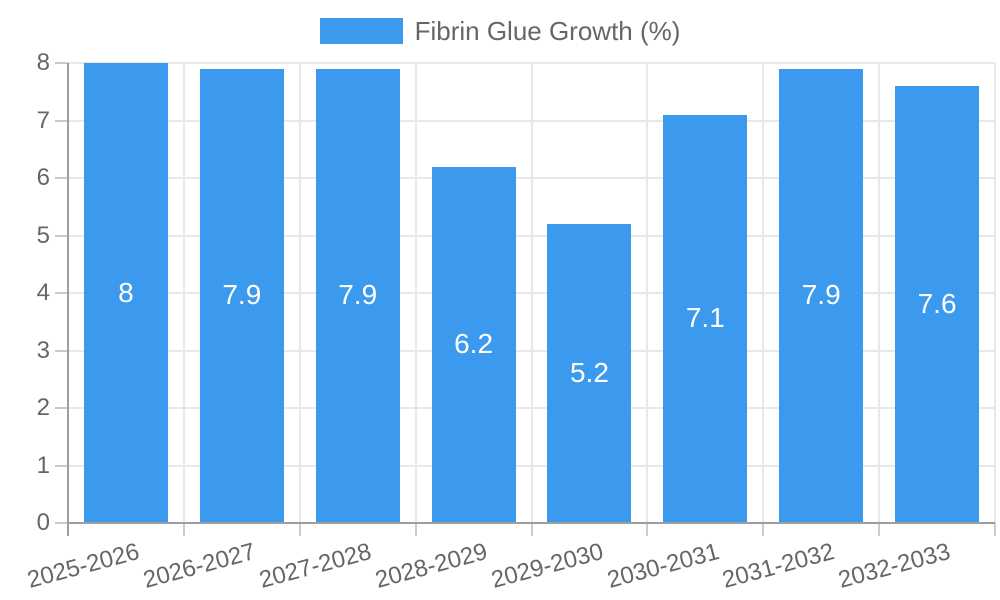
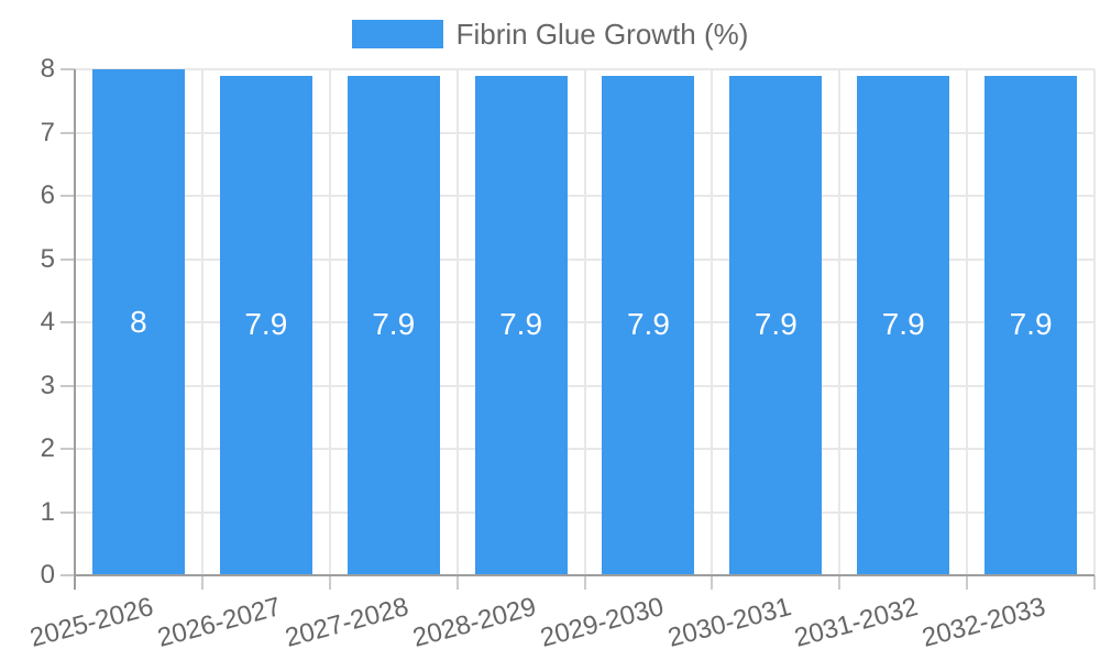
2028-2029: 6.2 -> 7.9
2029-2030: 5.2 -> 7.9
2030-2031: 7.1 -> 7.9
2032-2033: 7.6 -> 7.9
